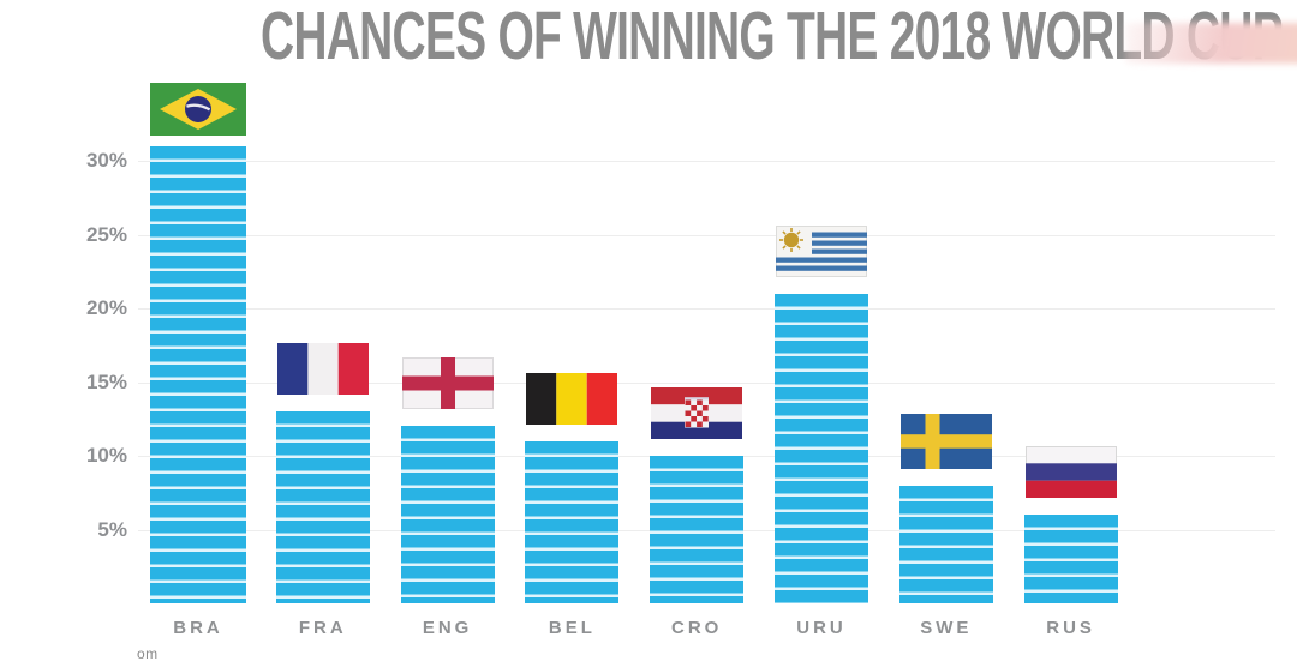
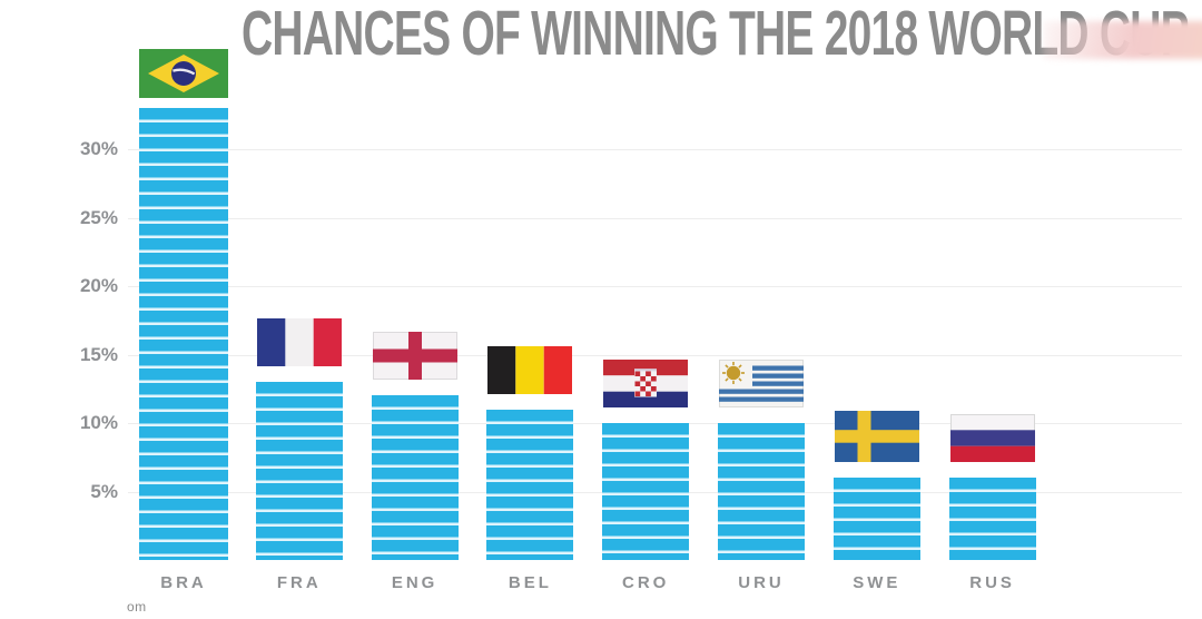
BRA: 31% -> 33%
URU: 21% -> 10%
SWE: 8% -> 6%
